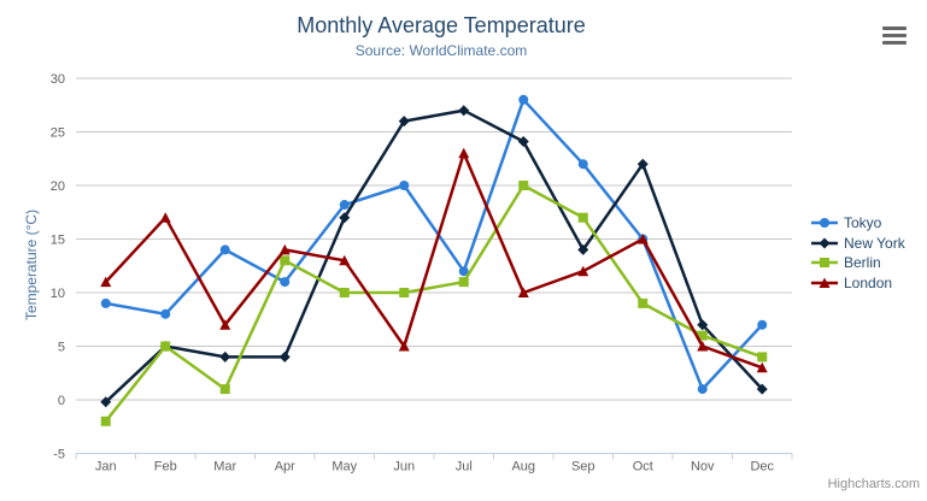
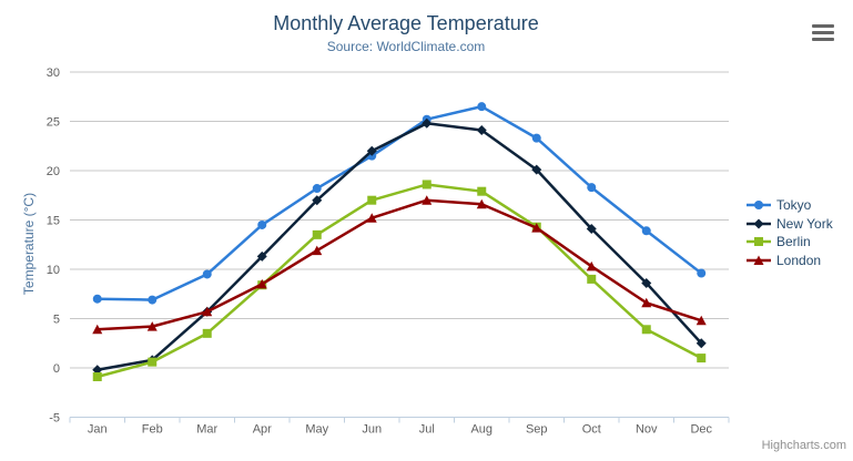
Tokyo/Jan: 9 -> 7
Berlin/Jan: -2 -> -1
London/Jan: 11 -> 4
Tokyo/Feb: 8 -> 7
New York/Feb: 5 -> 1
Berlin/Feb: 5 -> 1
London/Feb: 17 -> 4
Tokyo/Mar: 14 -> 10
New York/Mar: 4 -> 6
Berlin/Mar: 1 -> 4
London/Mar: 7 -> 6
Tokyo/Apr: 11 -> 14
New York/Apr: 4 -> 11
Berlin/Apr: 13 -> 8
London/Apr: 14 -> 8
Berlin/May: 10 -> 14
London/May: 13 -> 12
Tokyo/Jun: 20 -> 22
New York/Jun: 26 -> 22
Berlin/Jun: 10 -> 17
London/Jun: 5 -> 15
Tokyo/Jul: 12 -> 25
New York/Jul: 27 -> 25
Berlin/Jul: 11 -> 19
London/Jul: 23 -> 17
Tokyo/Aug: 28 -> 26
Berlin/Aug: 20 -> 18
London/Aug: 10 -> 17
Tokyo/Sep: 22 -> 23
New York/Sep: 14 -> 20
Berlin/Sep: 17 -> 14
London/Sep: 12 -> 14
Tokyo/Oct: 15 -> 18
New York/Oct: 22 -> 14
London/Oct: 15 -> 10
Tokyo/Nov: 1 -> 14
New York/Nov: 7 -> 9
Berlin/Nov: 6 -> 4
London/Nov: 5 -> 7
Tokyo/Dec: 7 -> 10
New York/Dec: 1 -> 2
Berlin/Dec: 4 -> 1
London/Dec: 3 -> 5
